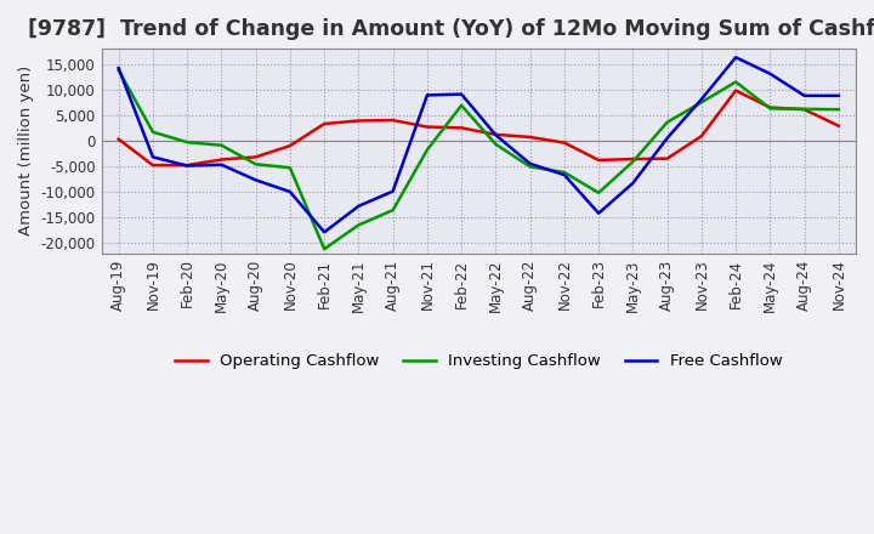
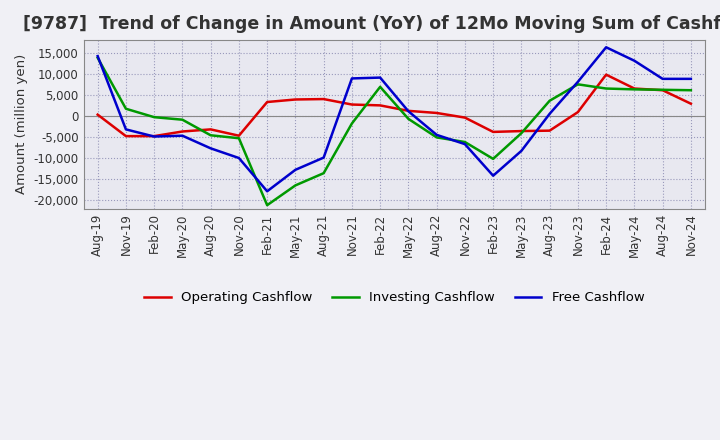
Operating Cashflow/Nov-20: -1,000 -> -4,700
Investing Cashflow/Feb-24: 11,500 -> 6,500
